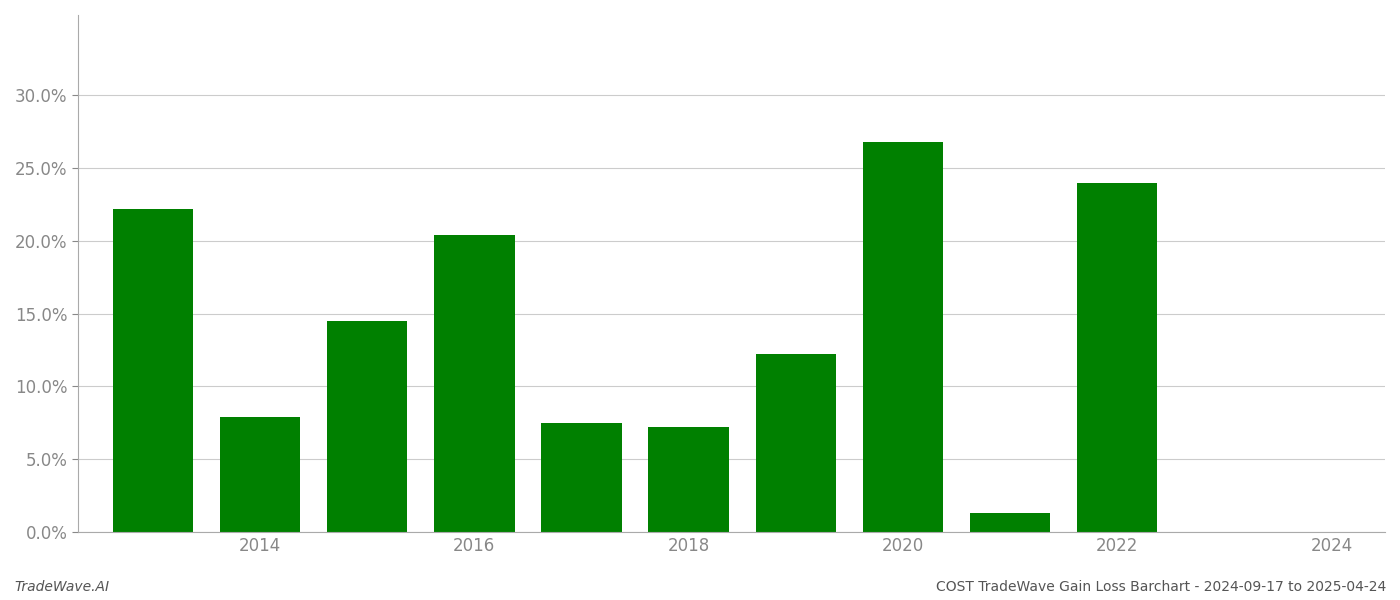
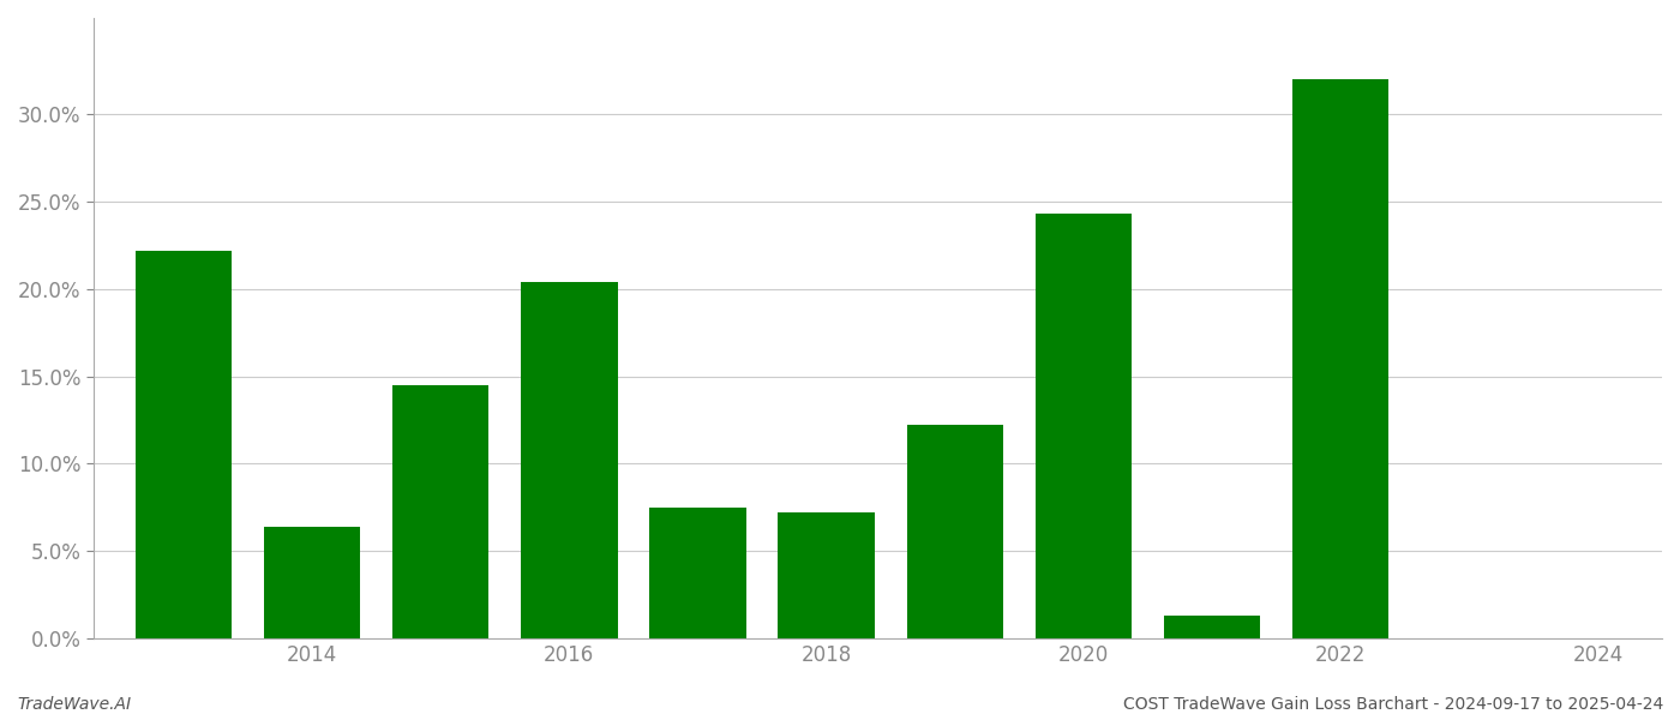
2014: 7.9% -> 6.4%
2020: 26.8% -> 24.3%
2022: 24.0% -> 32.0%
